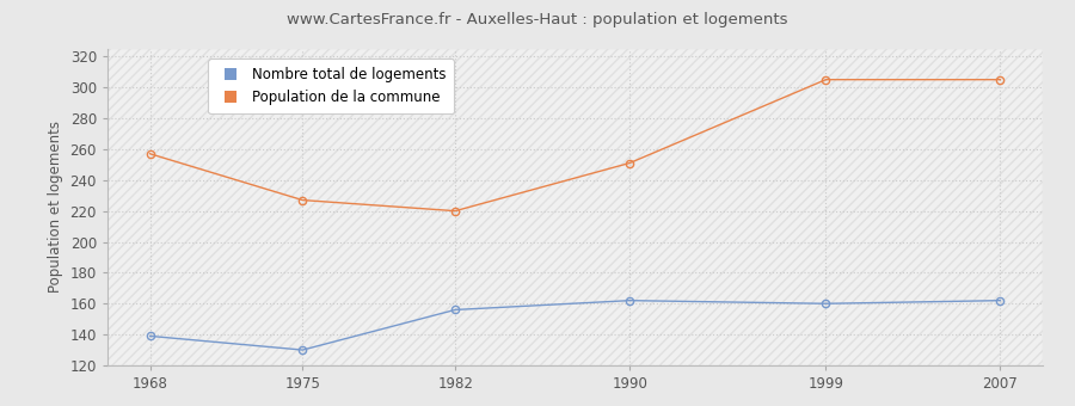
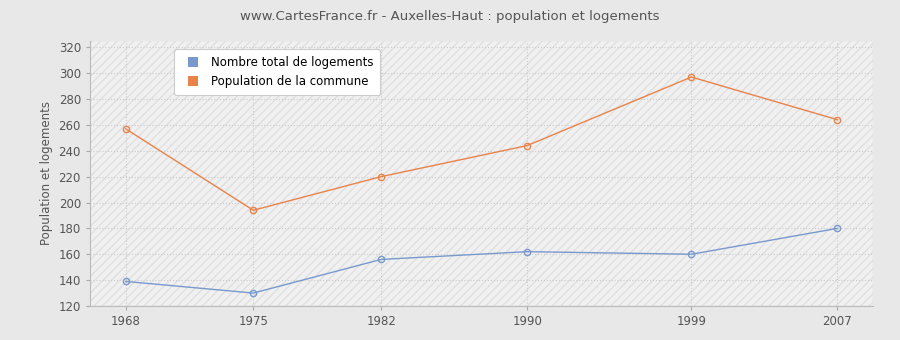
Population de la commune/1975: 227 -> 194
Population de la commune/1990: 251 -> 244
Population de la commune/1999: 305 -> 297
Nombre total de logements/2007: 162 -> 180
Population de la commune/2007: 305 -> 264
